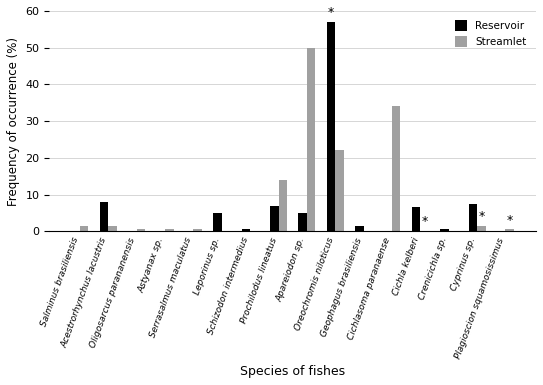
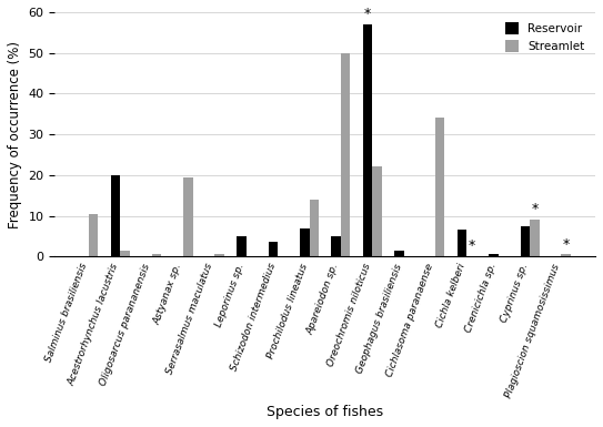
Streamlet/Salminus brasiliensis: 1.5 -> 10.5
Reservoir/Acestrorhynchus lacustris: 8.0 -> 20.0
Streamlet/Astyanax sp.: 0.5 -> 19.5
Reservoir/Schizodon intermedius: 0.5 -> 3.5
Streamlet/Cyprinus sp.: 1.5 -> 9.0
